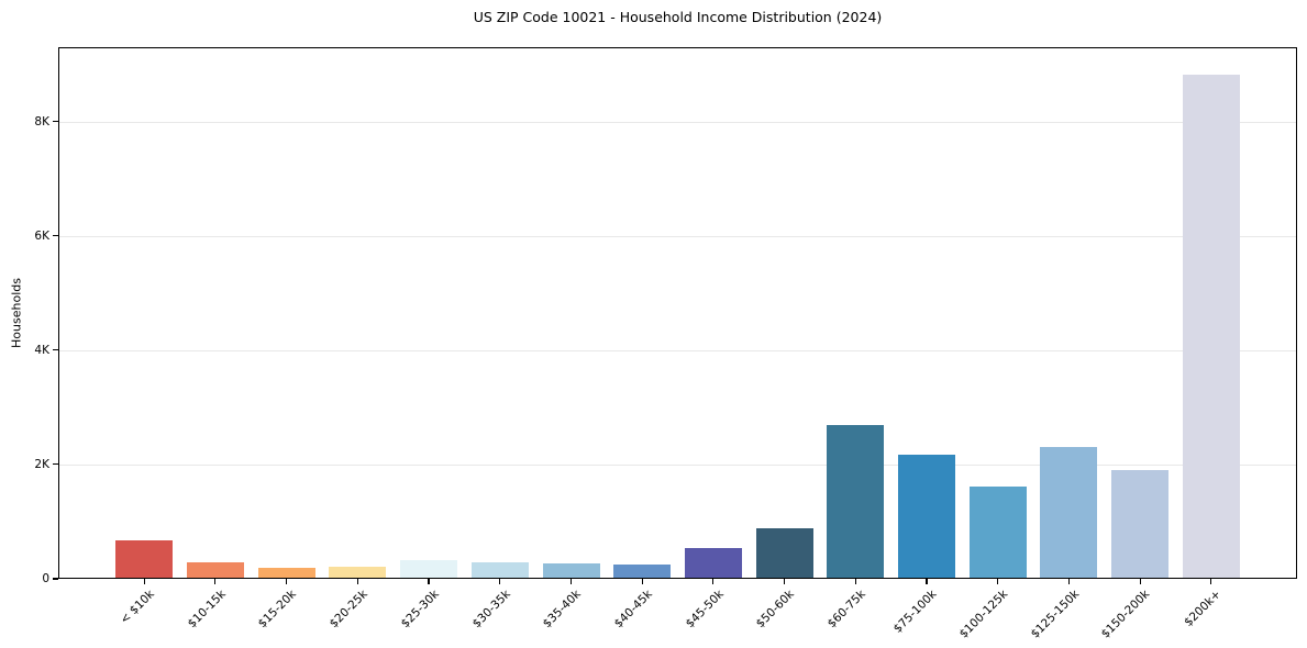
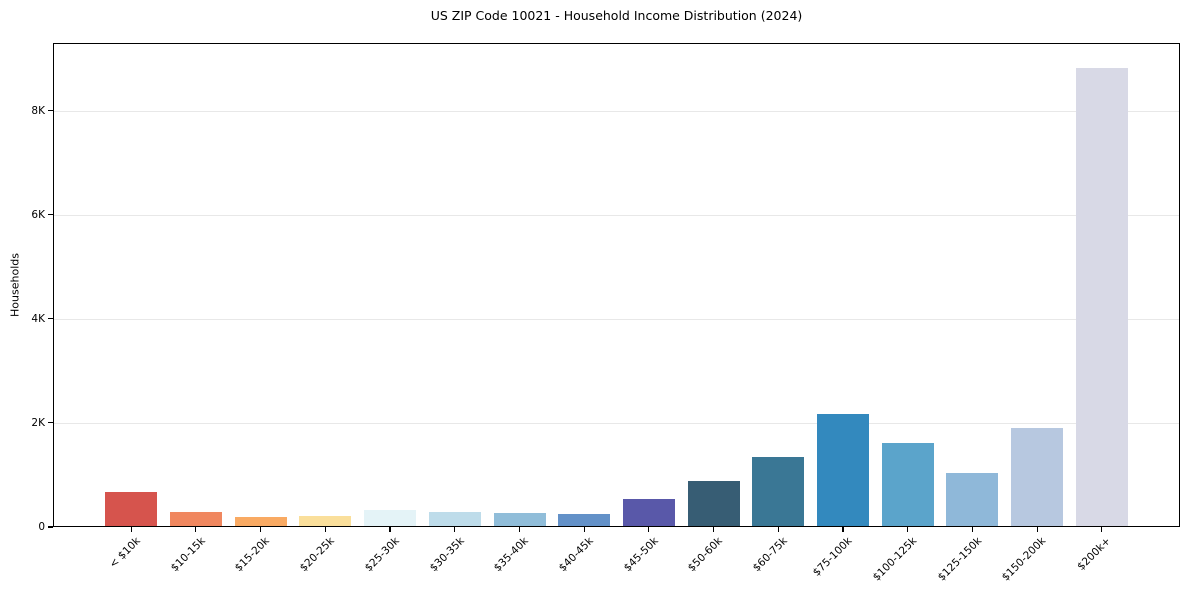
$60-75k: 2.7K -> 1.3K
$125-150k: 2.3K -> 1.0K
